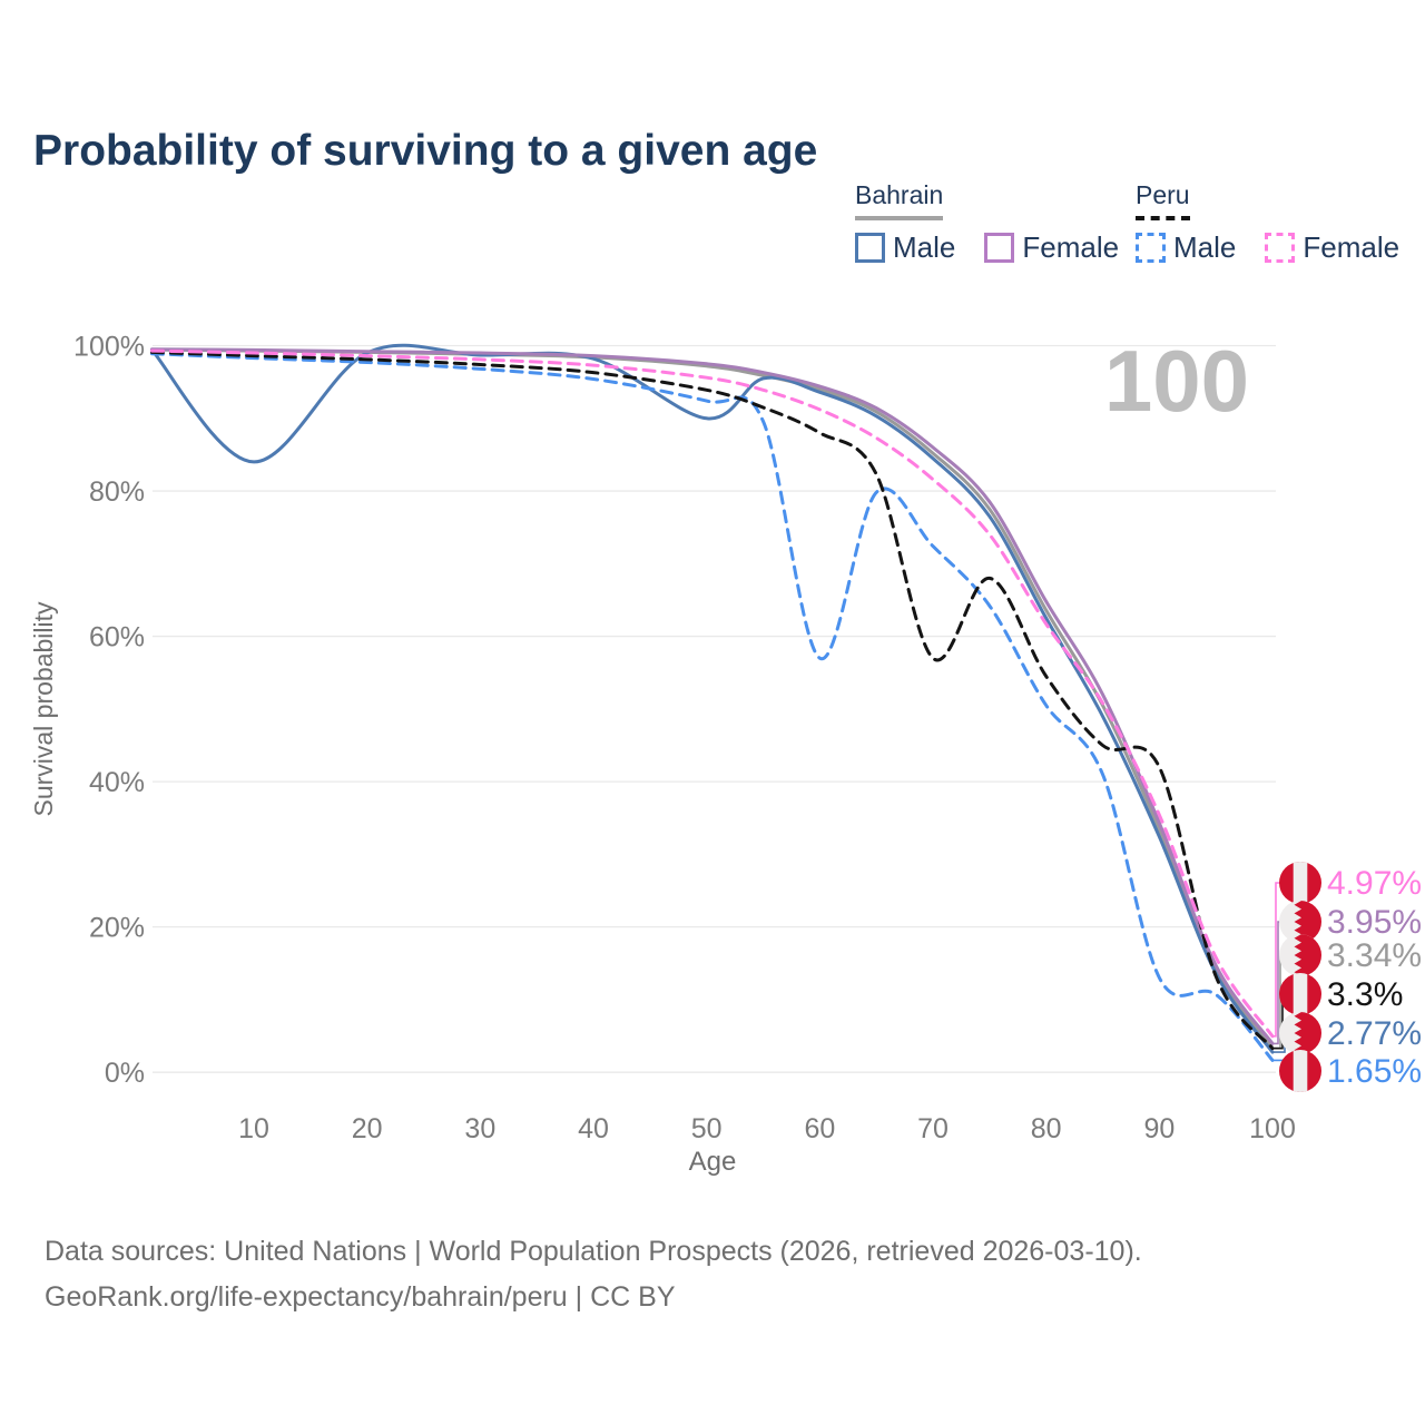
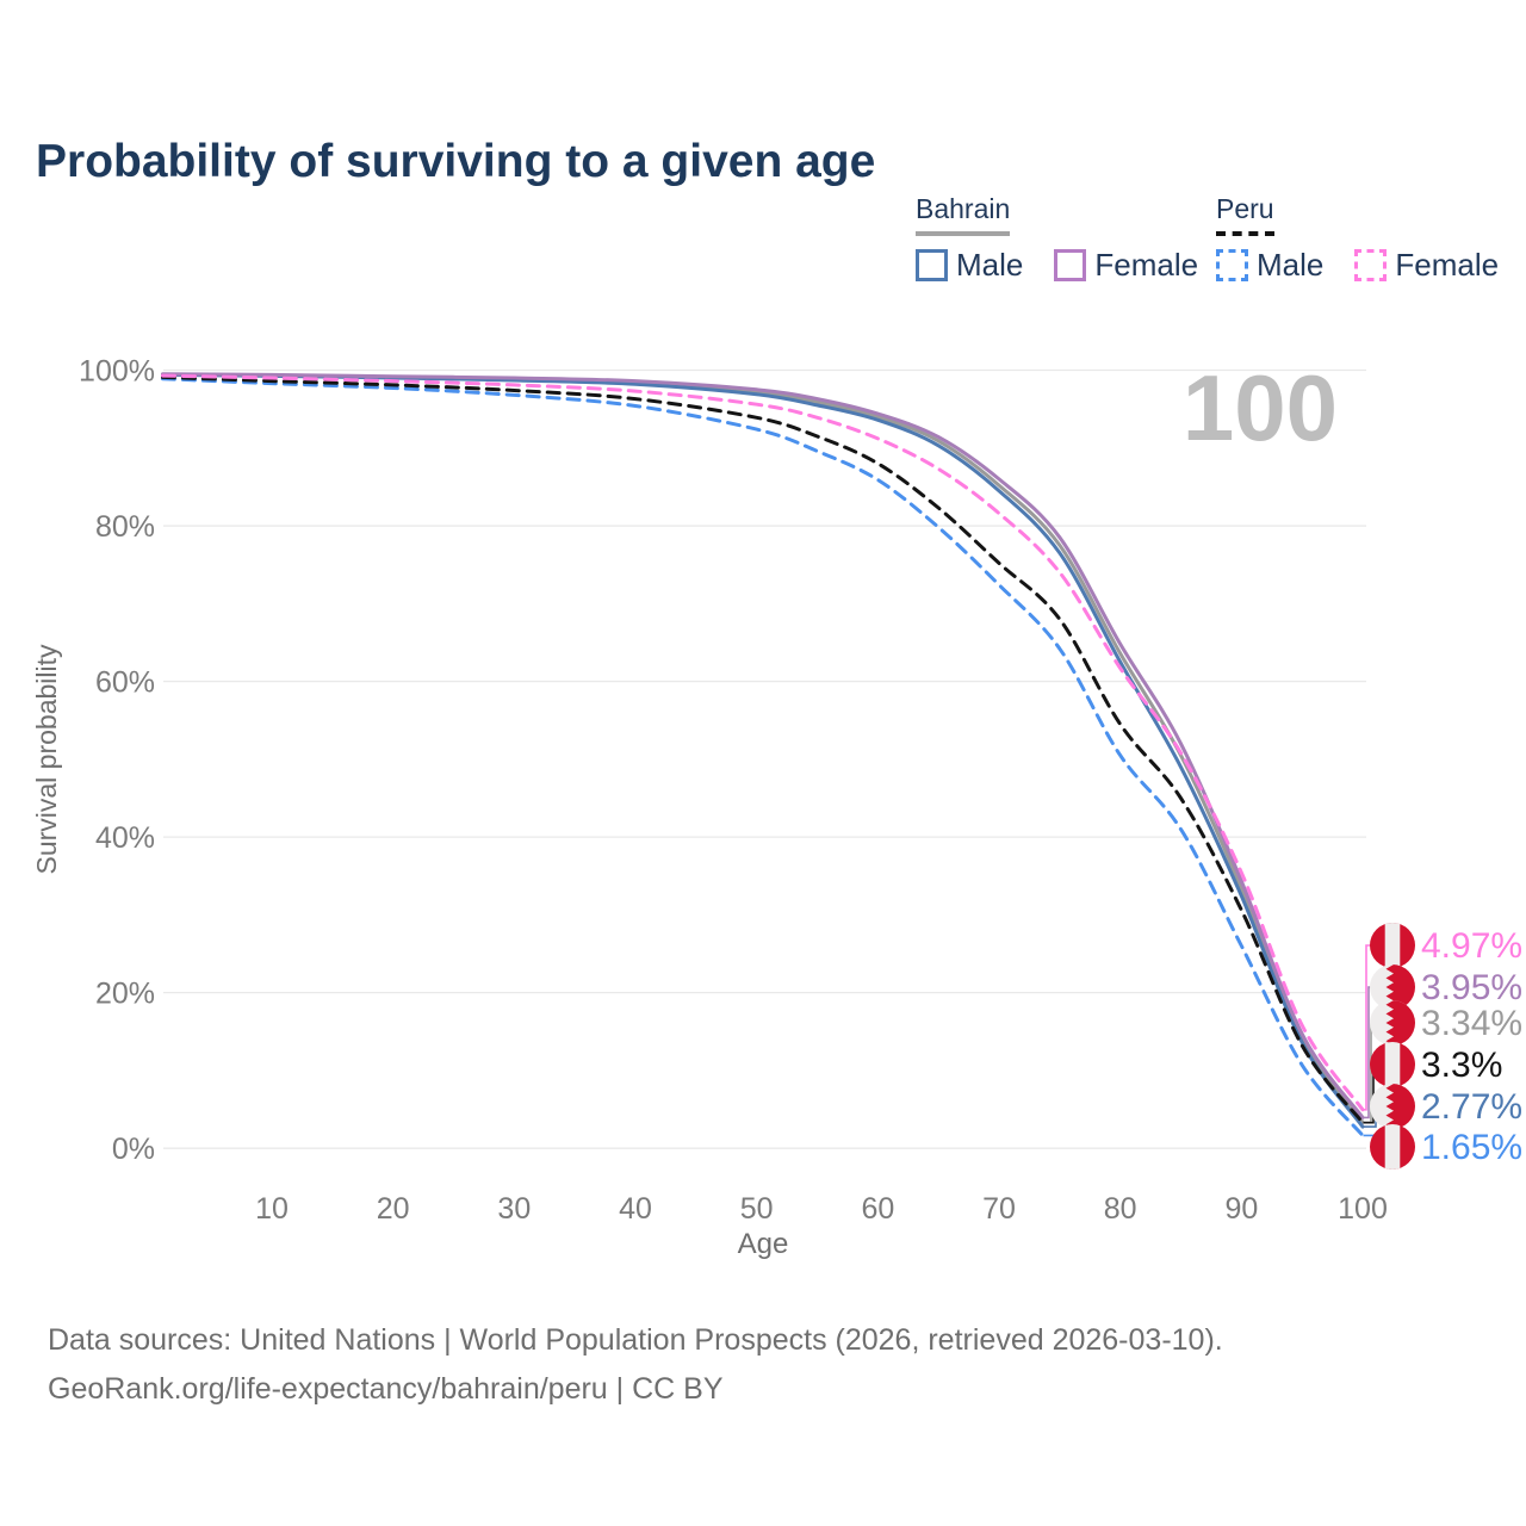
Bahrain Male/10: 84% -> 99%
Bahrain Male/50: 90% -> 97%
Peru Male/60: 57% -> 86%
Peru/70: 57% -> 75%
Peru Male/90: 13% -> 26%
Peru/90: 42% -> 31%
